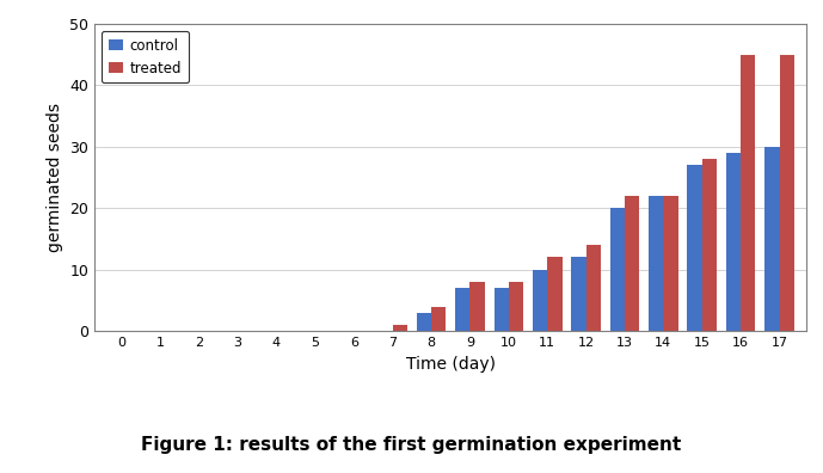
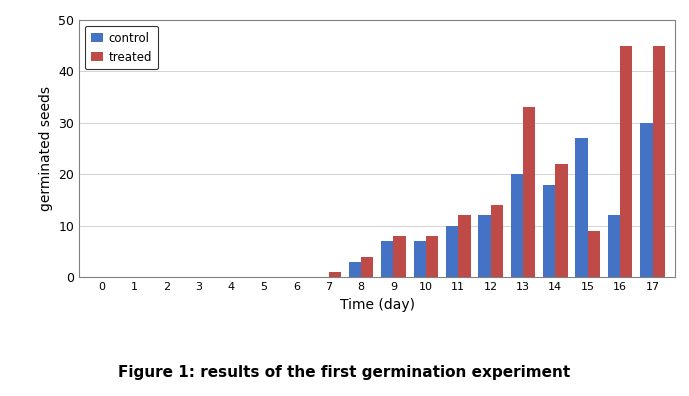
treated/13: 22 -> 33
control/14: 22 -> 18
treated/15: 28 -> 9
control/16: 29 -> 12
